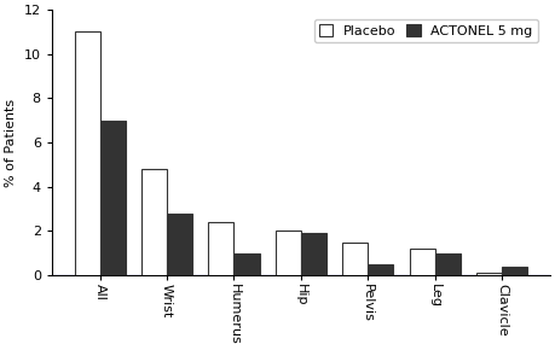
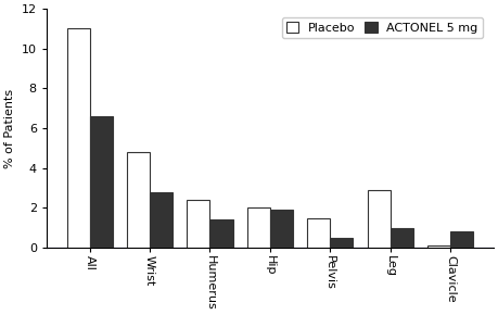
ACTONEL 5 mg/All: 7.0 -> 6.6
ACTONEL 5 mg/Humerus: 1.0 -> 1.4
Placebo/Leg: 1.2 -> 2.9
ACTONEL 5 mg/Clavicle: 0.4 -> 0.8
